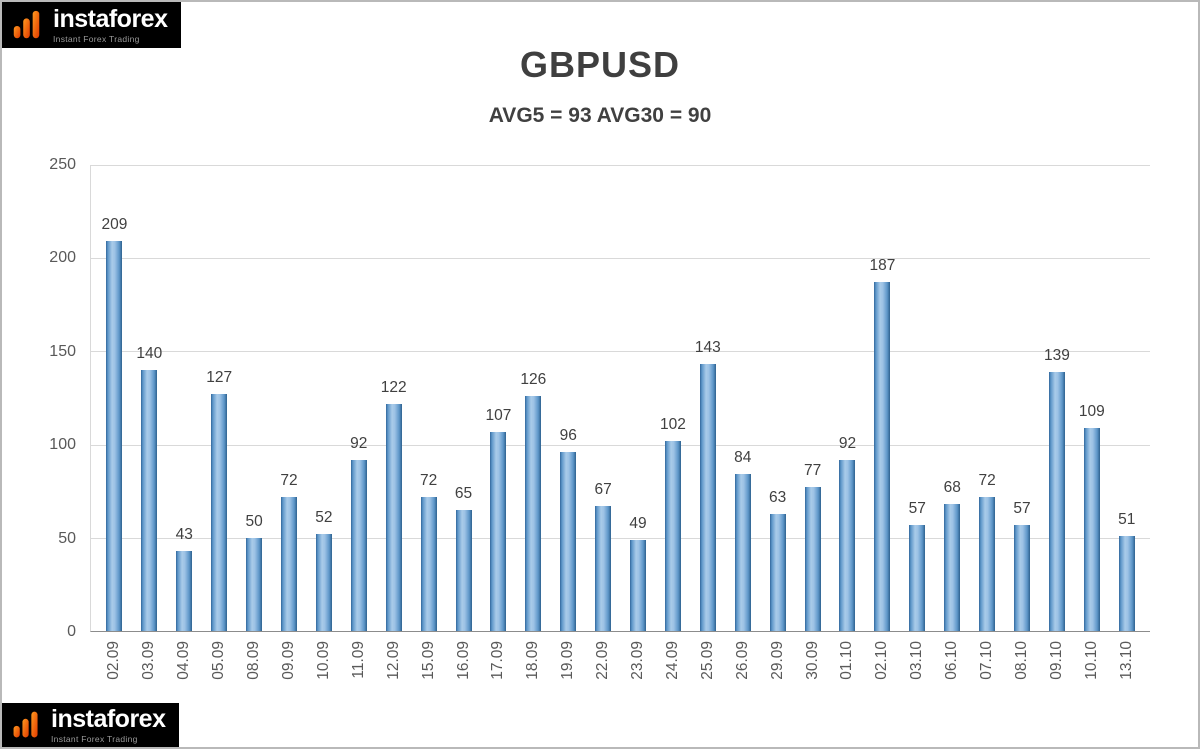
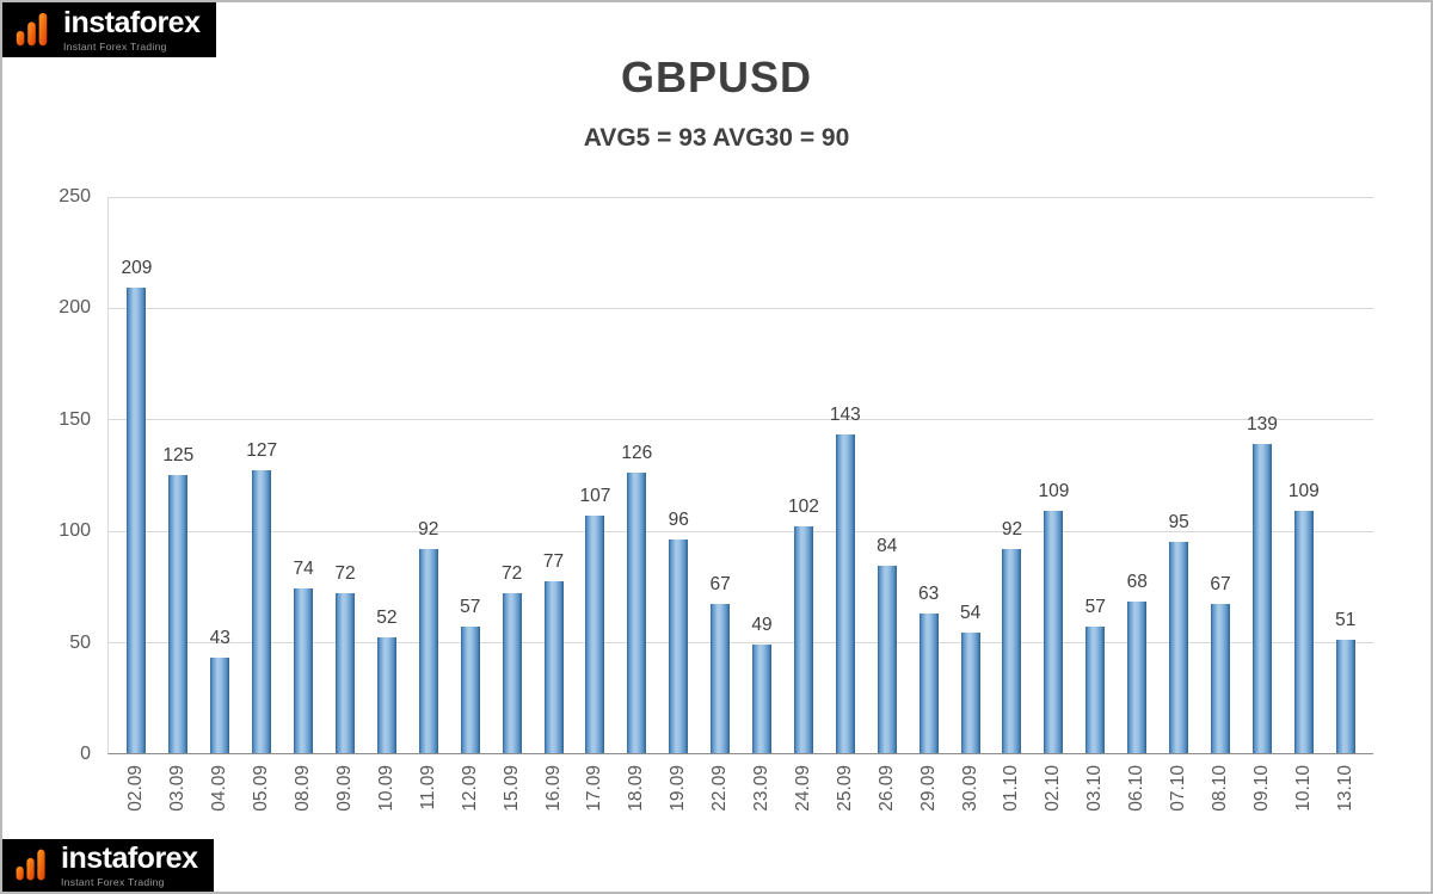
03.09: 140 -> 125
08.09: 50 -> 74
12.09: 122 -> 57
16.09: 65 -> 77
30.09: 77 -> 54
02.10: 187 -> 109
07.10: 72 -> 95
08.10: 57 -> 67
